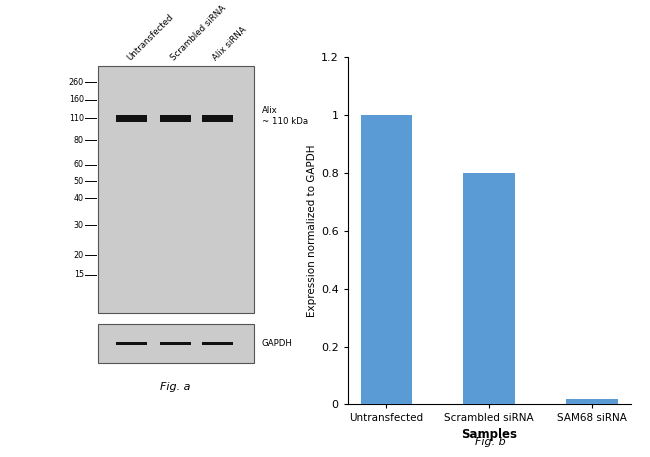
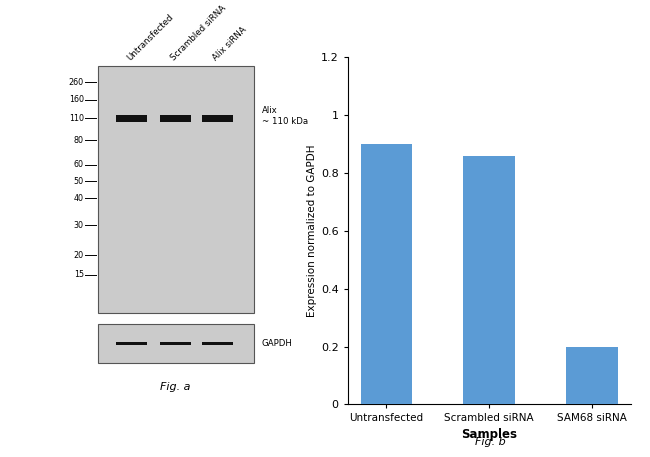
Untransfected: 1.00 -> 0.90
Scrambled siRNA: 0.80 -> 0.86
SAM68 siRNA: 0.02 -> 0.20
